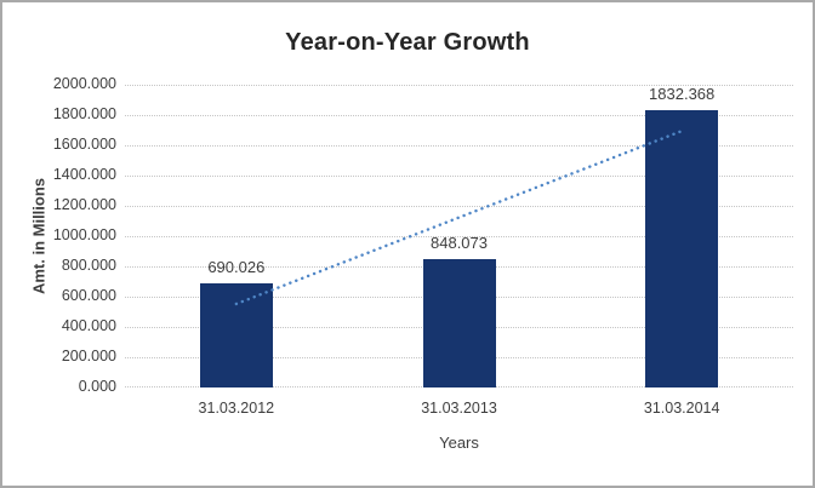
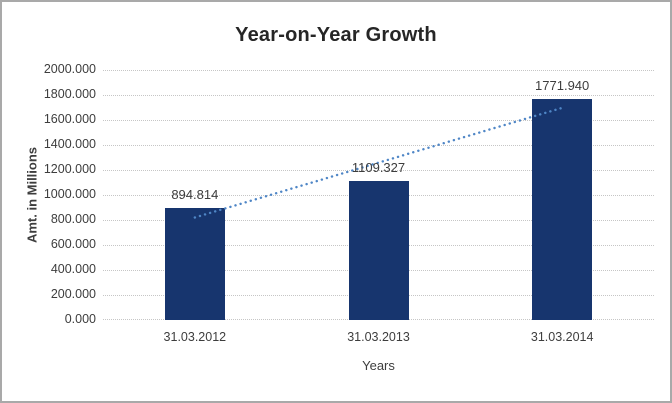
31.03.2012: 690.026 -> 894.814
31.03.2013: 848.073 -> 1109.327
31.03.2014: 1832.368 -> 1771.940
